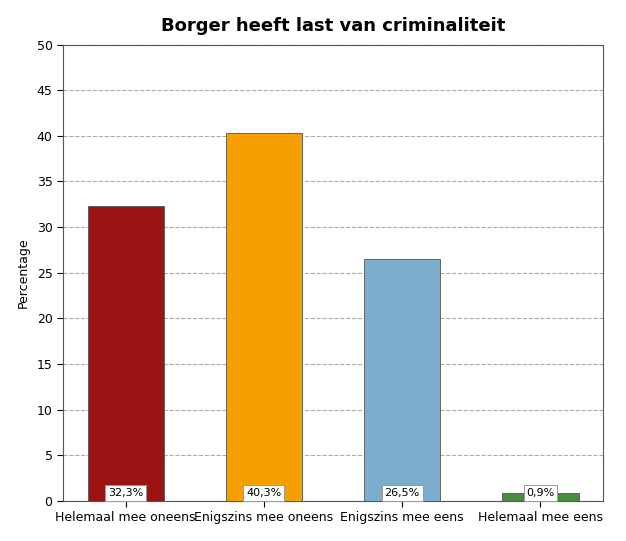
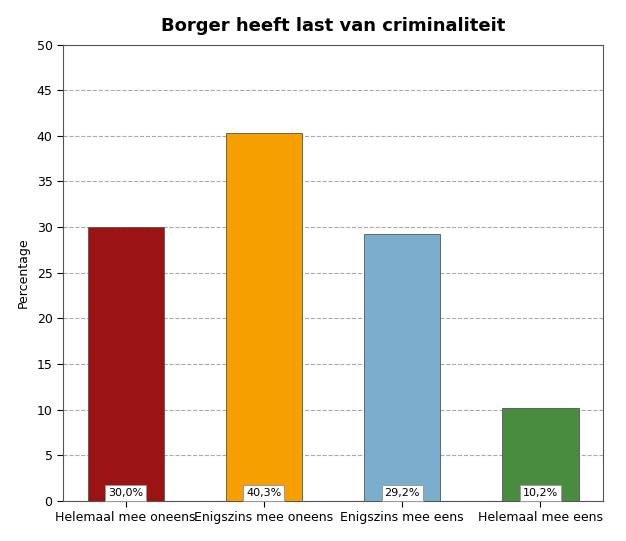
Helemaal mee oneens: 32,3% -> 30,0%
Enigszins mee eens: 26,5% -> 29,2%
Helemaal mee eens: 0,9% -> 10,2%
